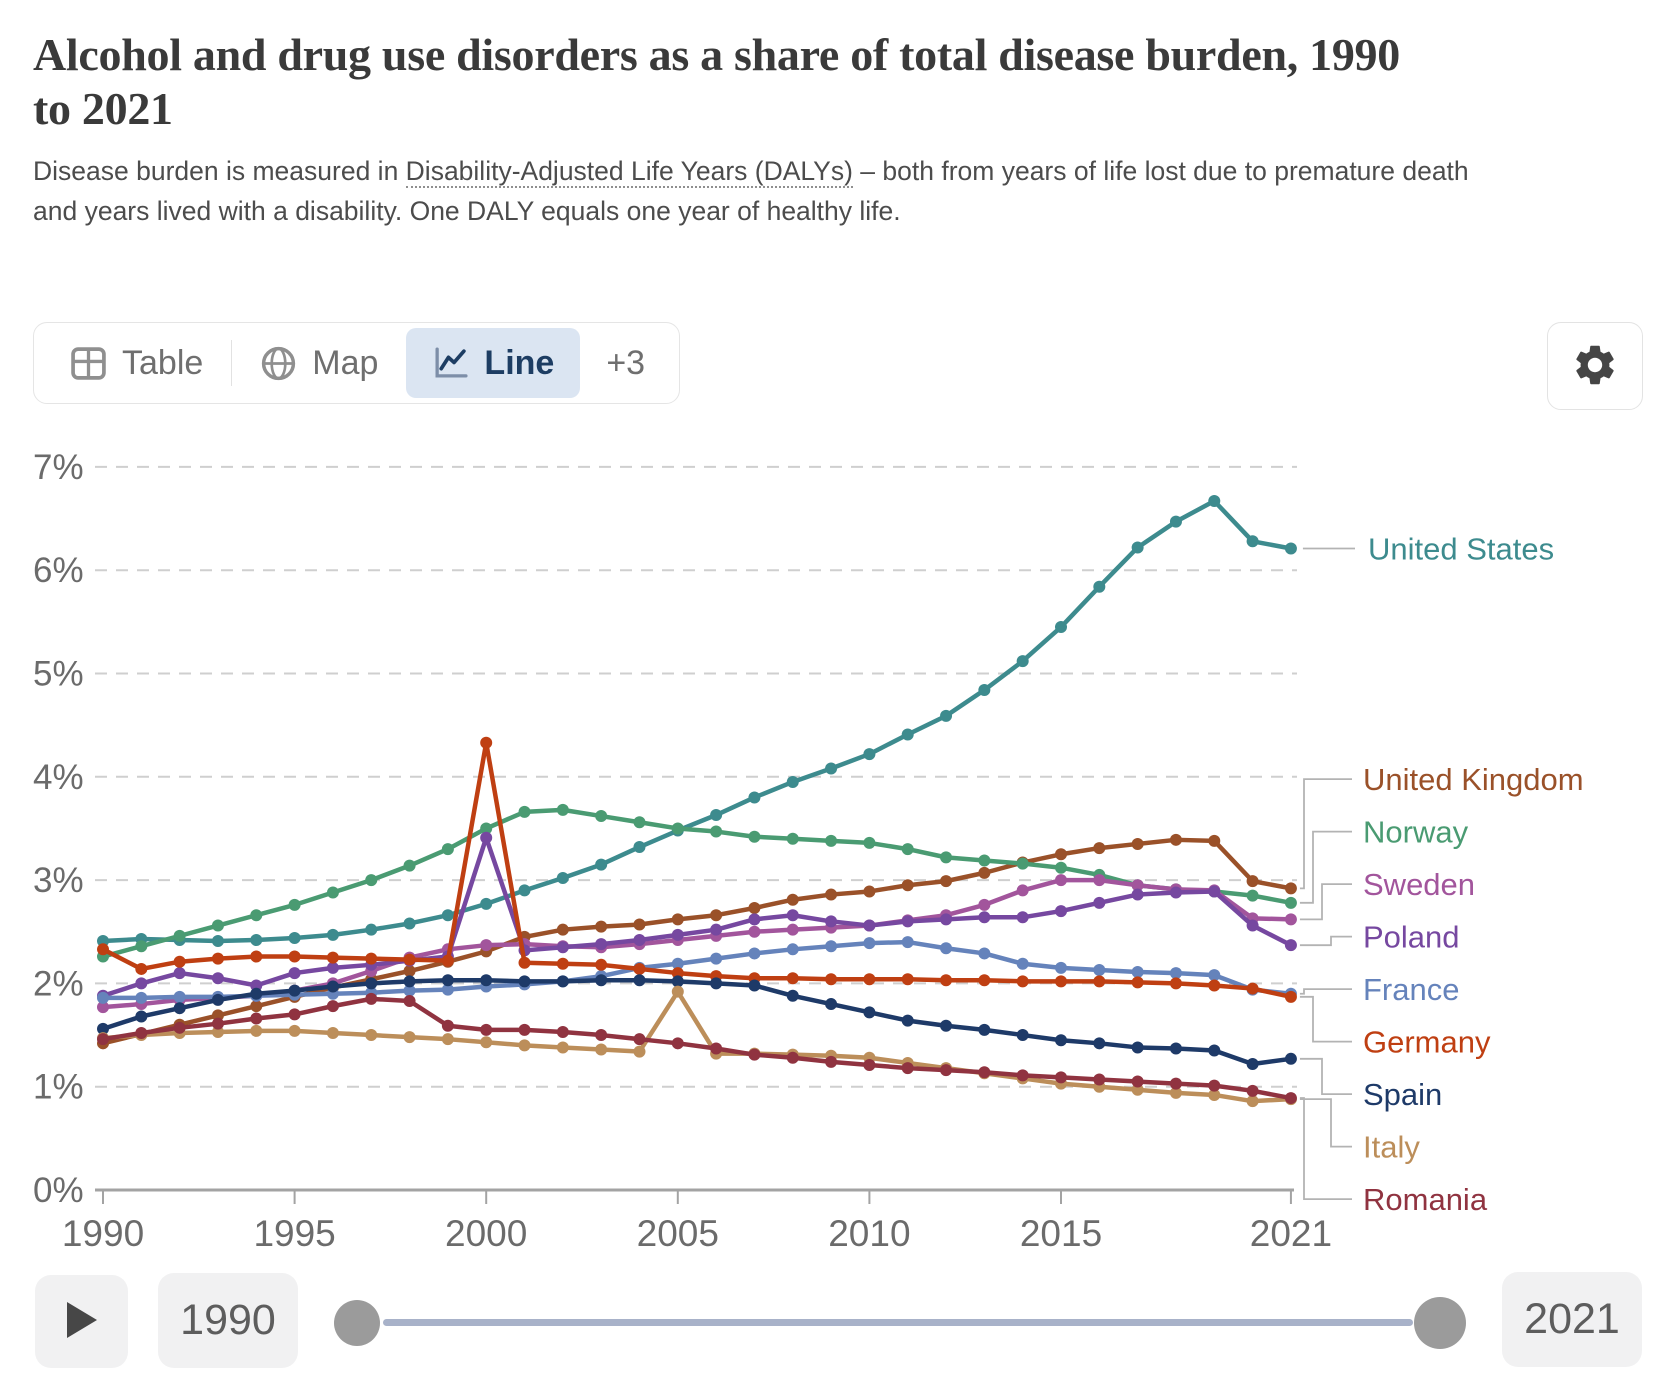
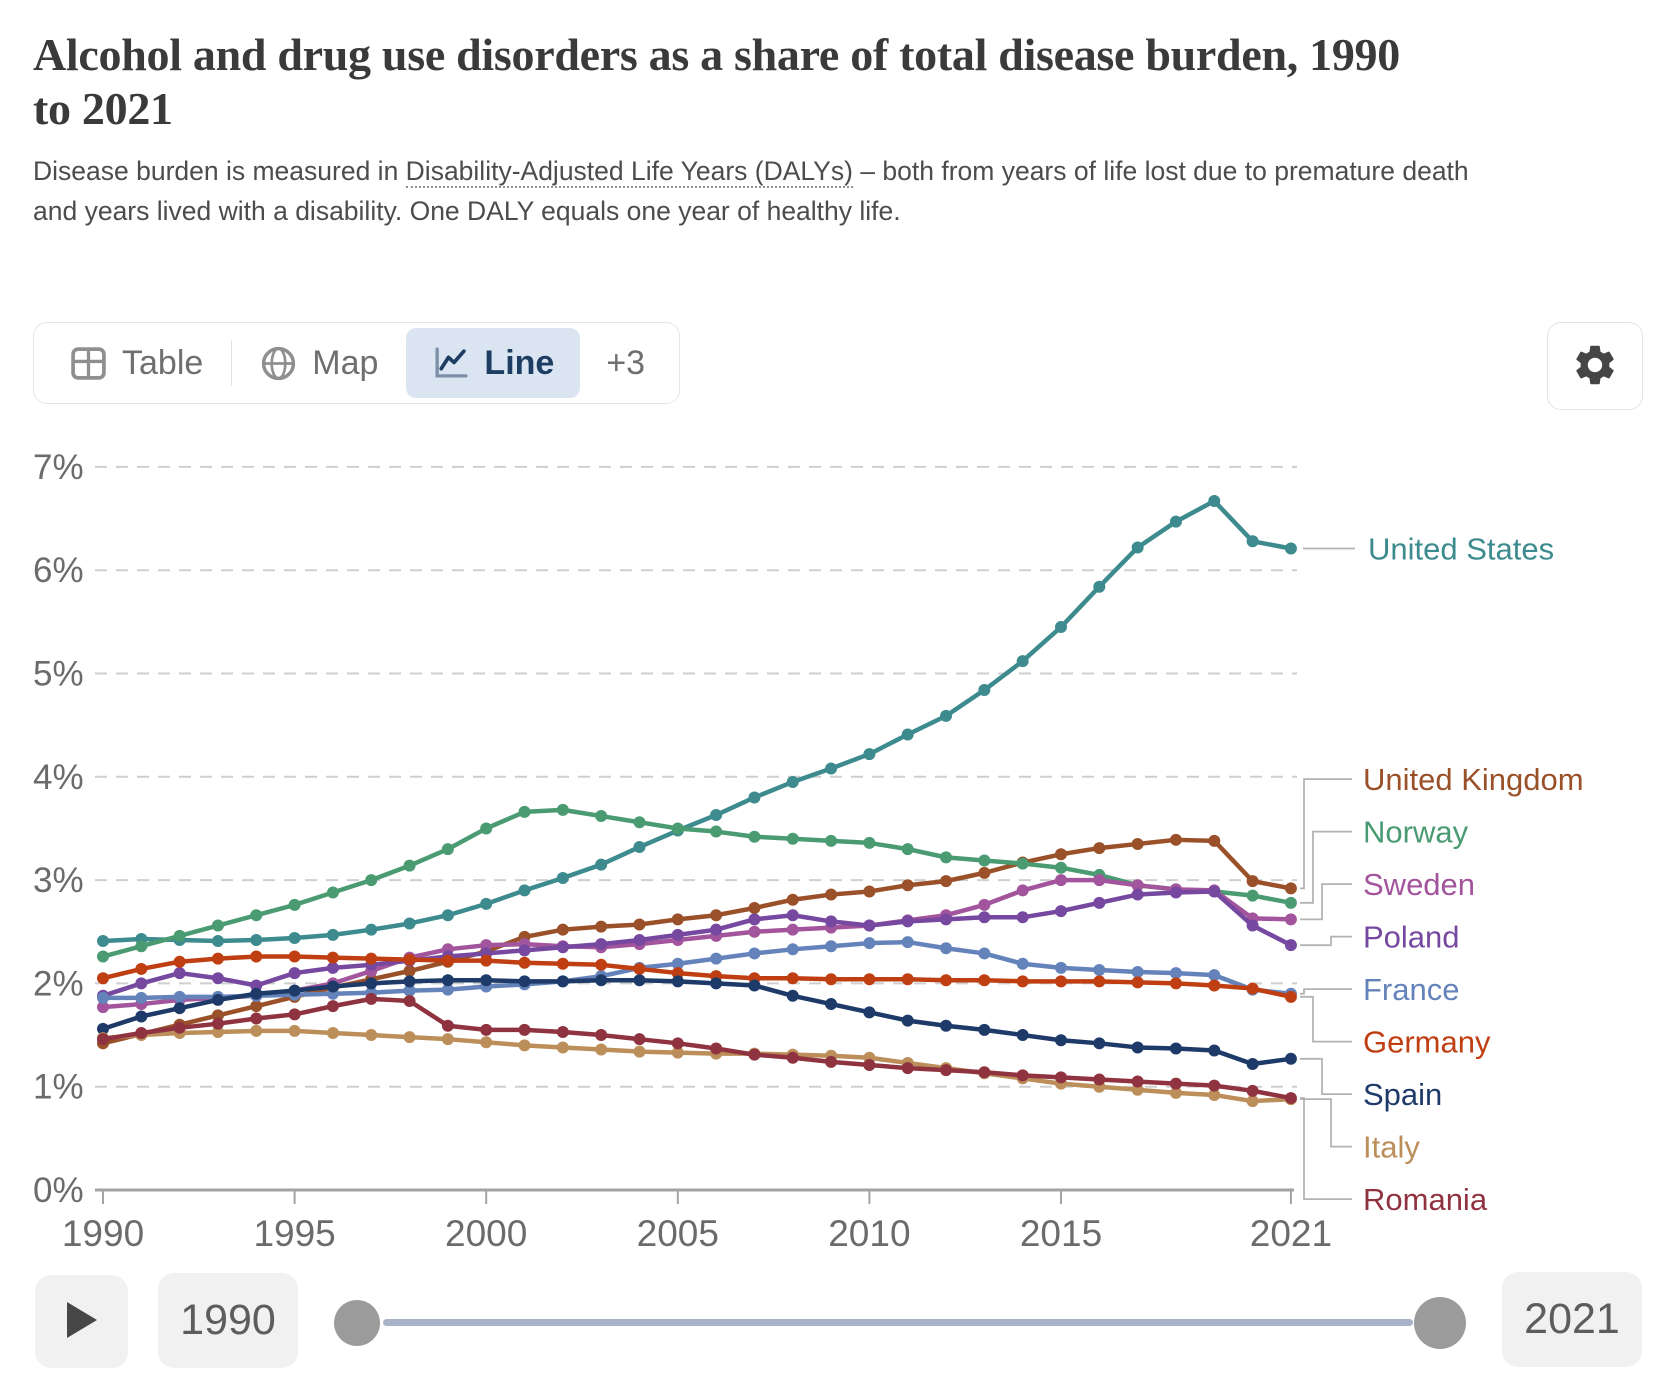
Germany/1990: 2.33% -> 2.05%
Poland/2000: 3.41% -> 2.29%
Germany/2000: 4.33% -> 2.22%
Italy/2005: 1.92% -> 1.33%
